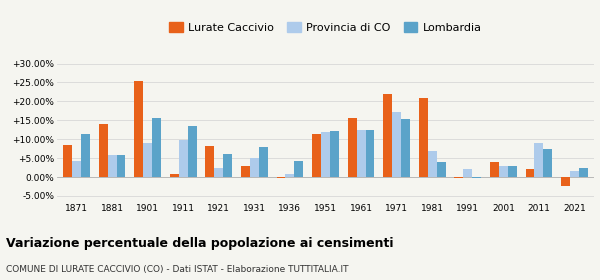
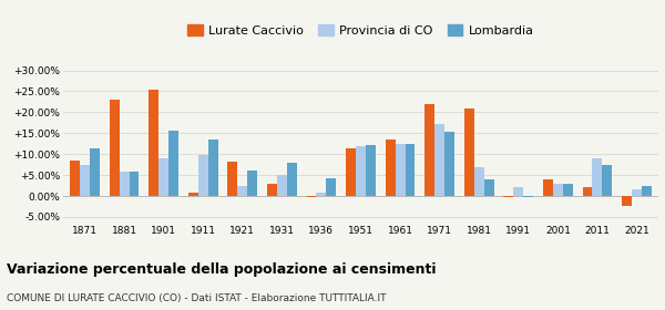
Provincia di CO/1871: 4.2% -> 7.5%
Lurate Caccivio/1881: 14.0% -> 23.0%
Lurate Caccivio/1961: 15.5% -> 13.5%
